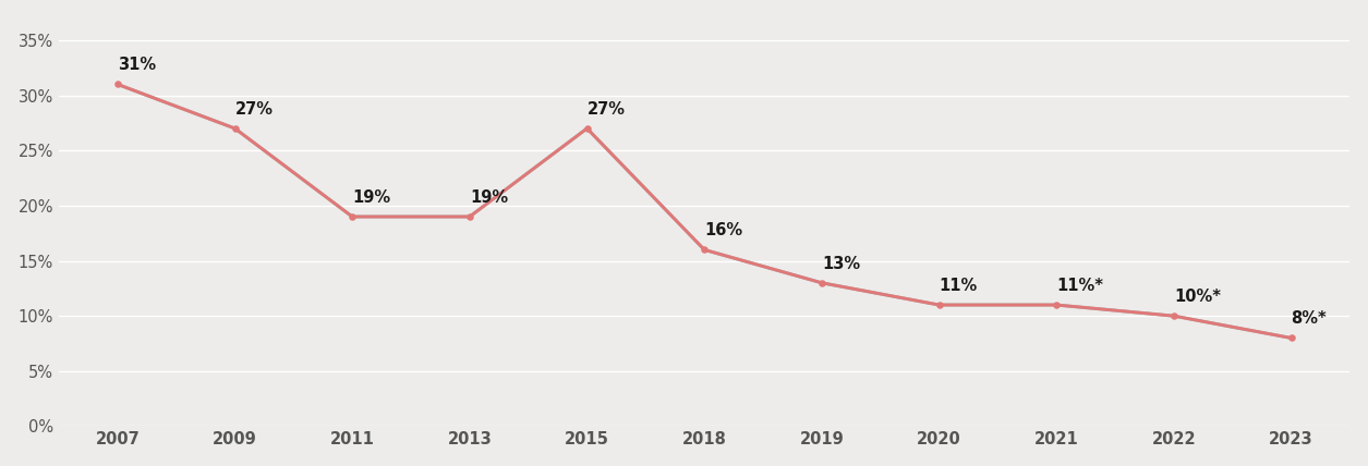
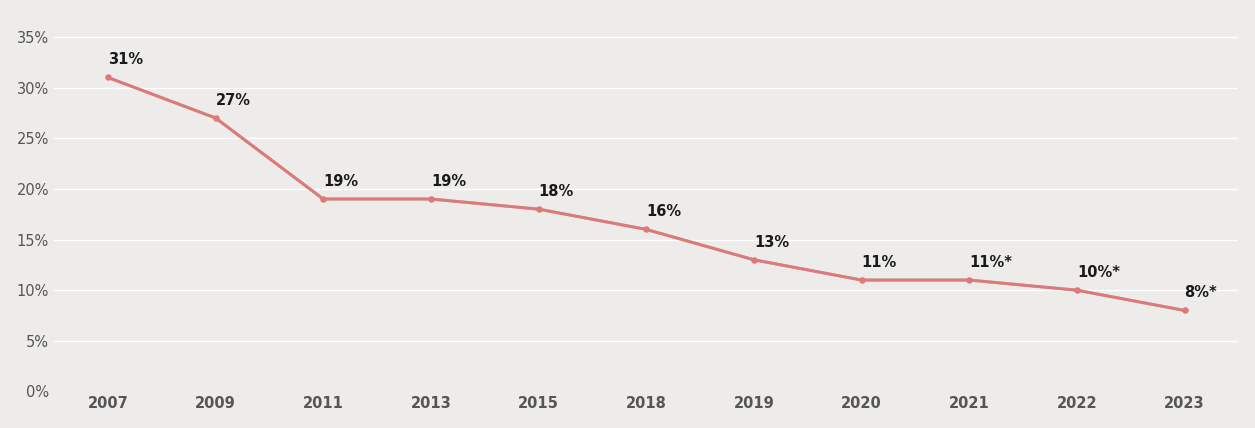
2015: 27% -> 18%
